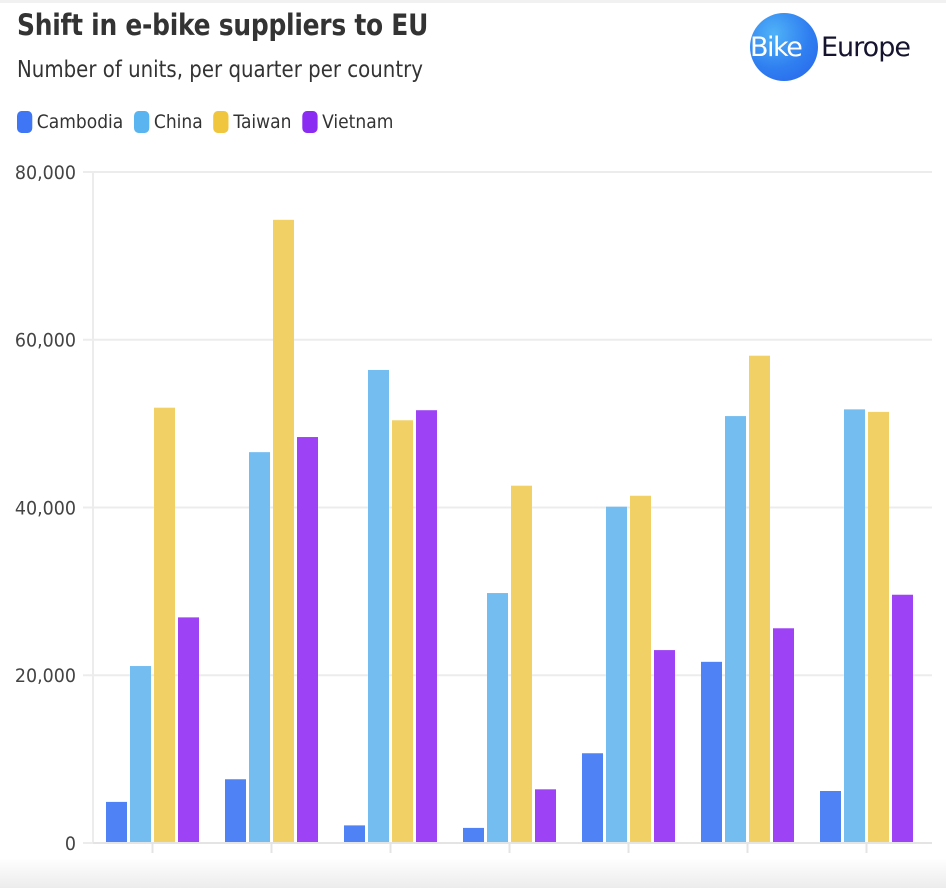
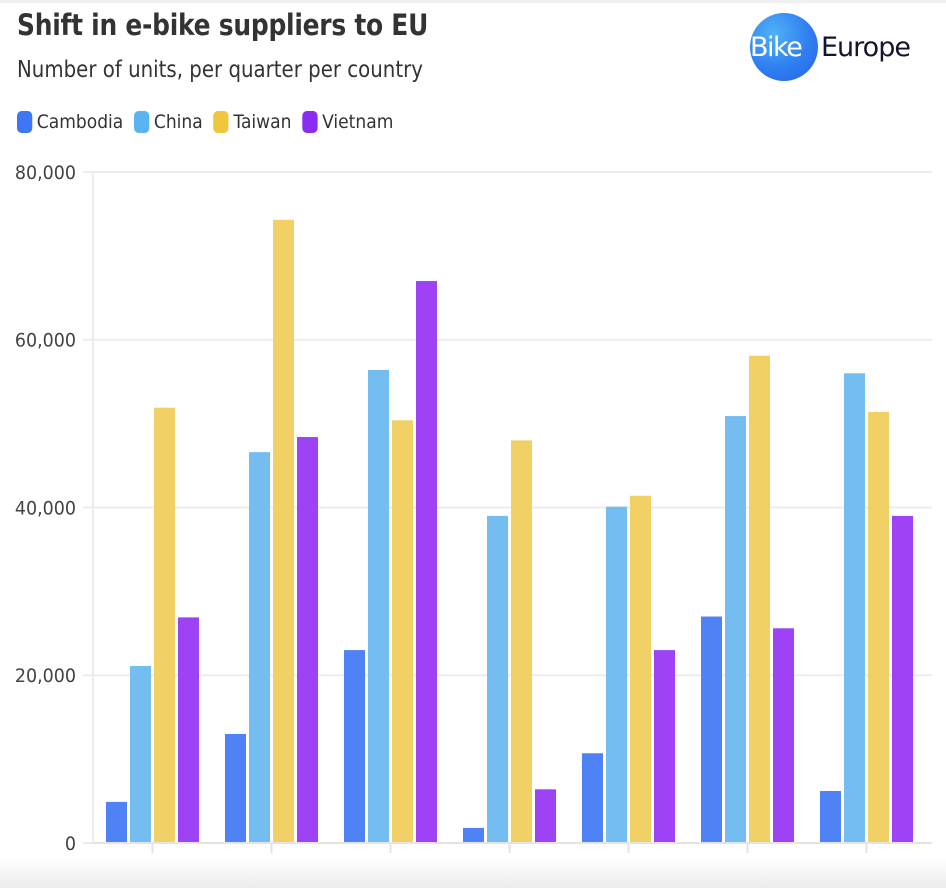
Cambodia/Q2 2024: 8000 -> 13000
Cambodia/Q3 2024: 2000 -> 23000
Vietnam/Q3 2024: 52000 -> 67000
China/Q4 2024: 30000 -> 39000
Taiwan/Q4 2024: 43000 -> 48000
Cambodia/Q2 2025: 22000 -> 27000
China/Q3 2025: 52000 -> 56000
Vietnam/Q3 2025: 30000 -> 39000
